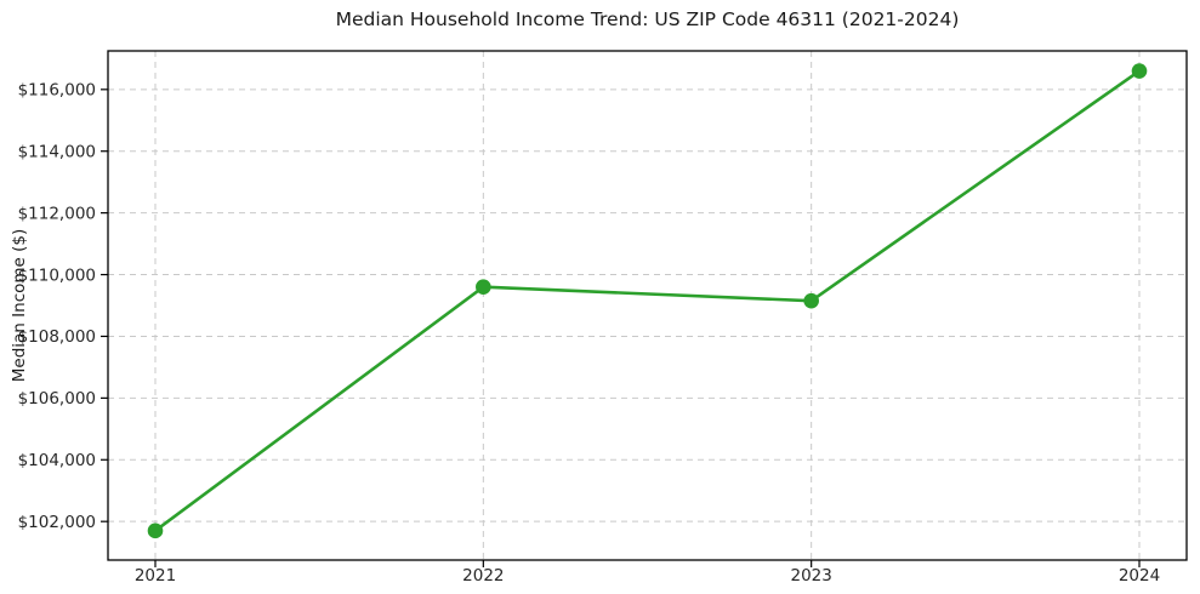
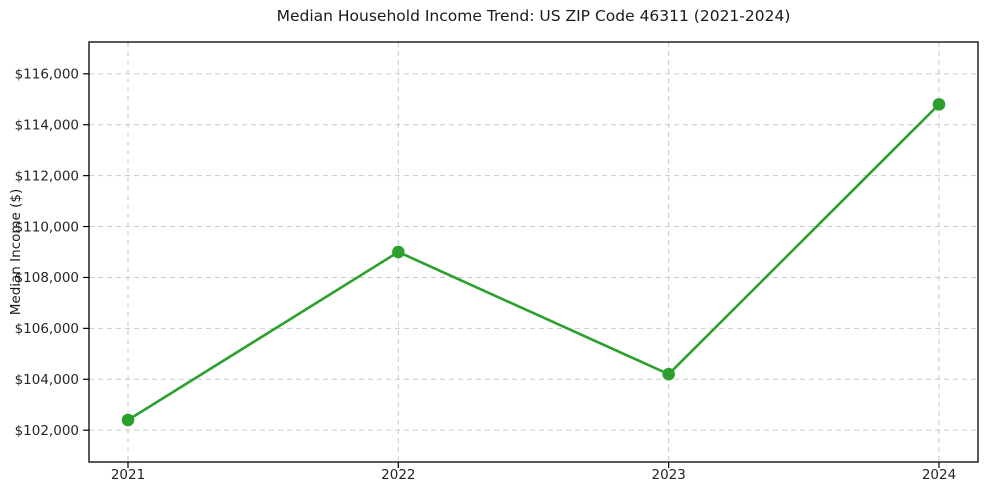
2021: $101700 -> $102400
2022: $109600 -> $109000
2023: $109200 -> $104200
2024: $116600 -> $114800
